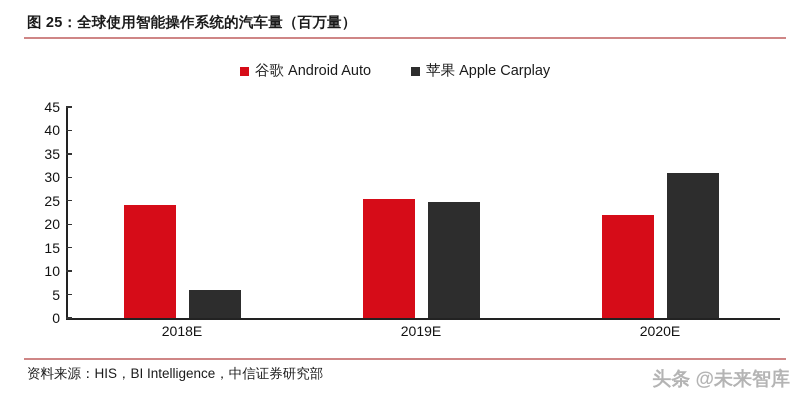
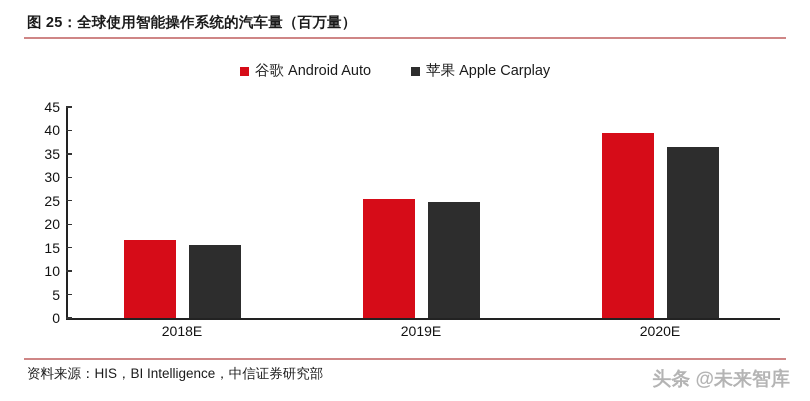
谷歌 Android Auto/2018E: 24 -> 17
苹果 Apple Carplay/2018E: 6 -> 16
谷歌 Android Auto/2020E: 22 -> 40
苹果 Apple Carplay/2020E: 31 -> 36
